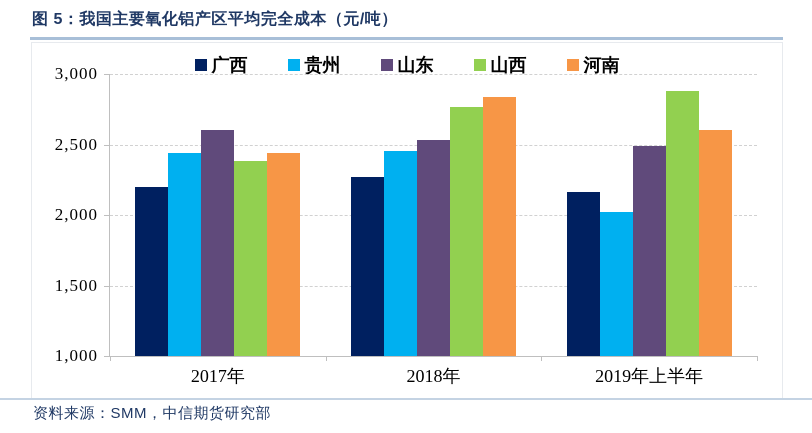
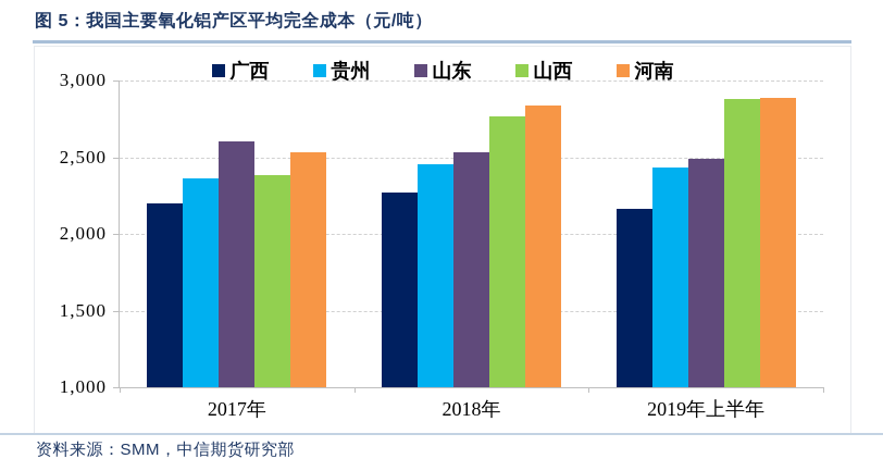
贵州/2017年: 2440 -> 2360
河南/2017年: 2440 -> 2540
贵州/2019年上半年: 2020 -> 2430
河南/2019年上半年: 2600 -> 2890
